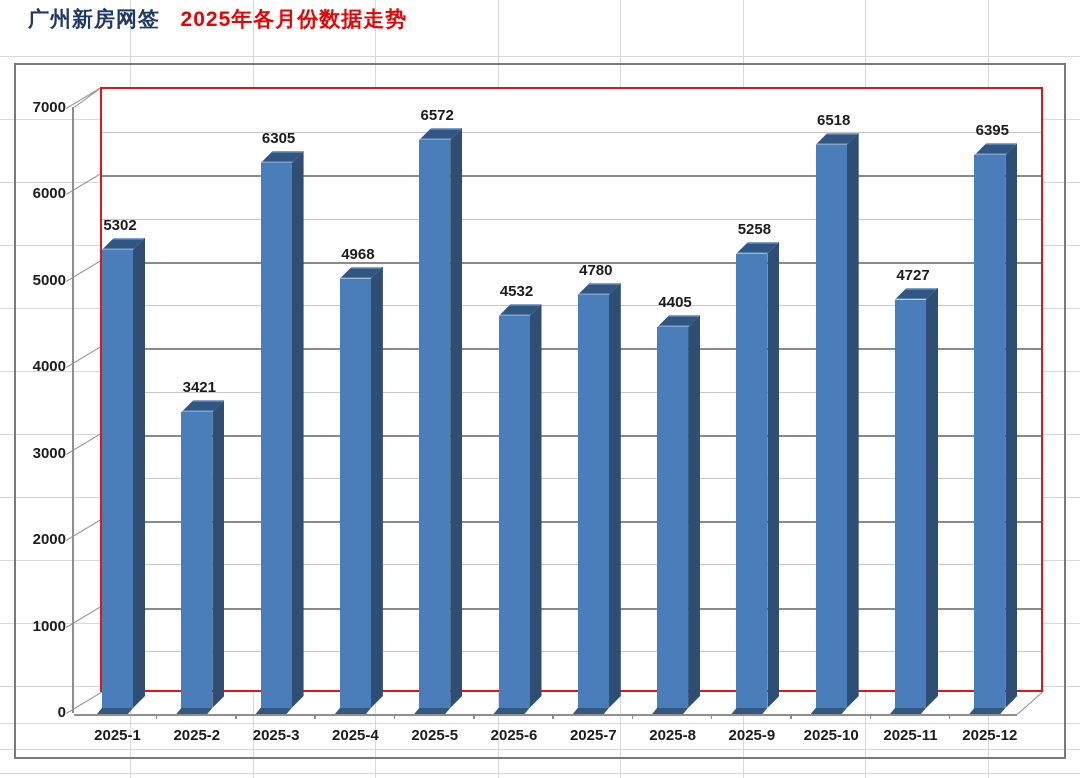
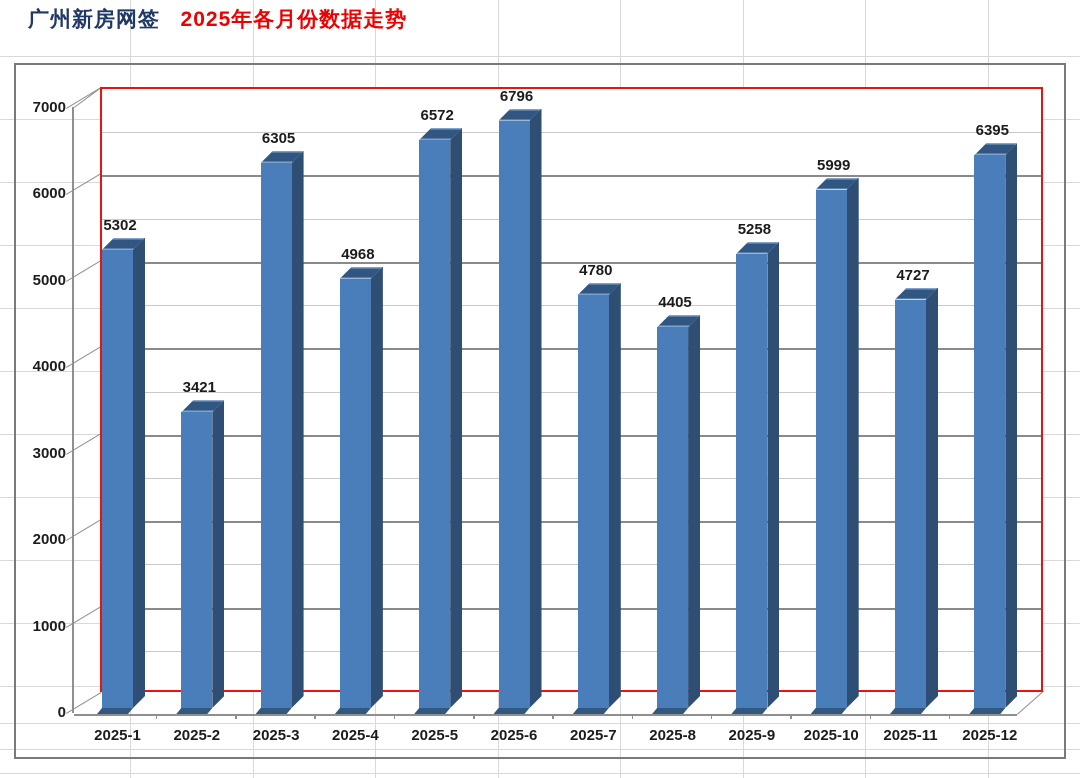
2025-6: 4532 -> 6796
2025-10: 6518 -> 5999
